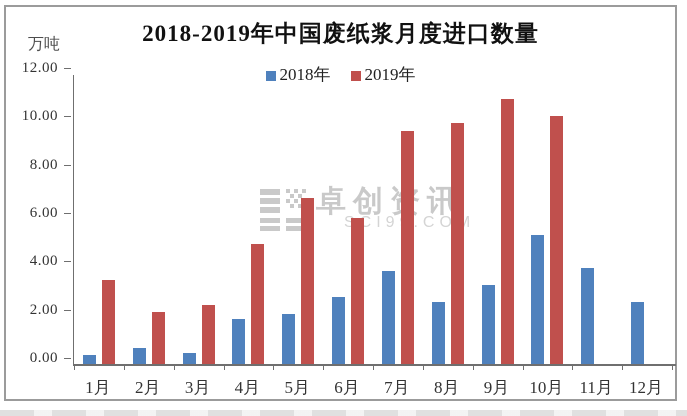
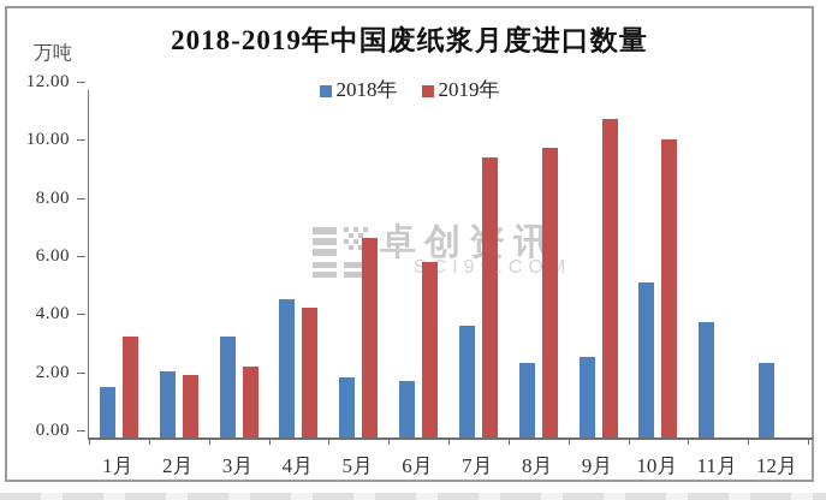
2018年/1月: 0.4 -> 1.8
2018年/2月: 0.7 -> 2.3
2018年/3月: 0.5 -> 3.5
2018年/4月: 1.9 -> 4.8
2019年/4月: 5.0 -> 4.5
2018年/6月: 2.8 -> 2.0
2018年/9月: 3.3 -> 2.8
